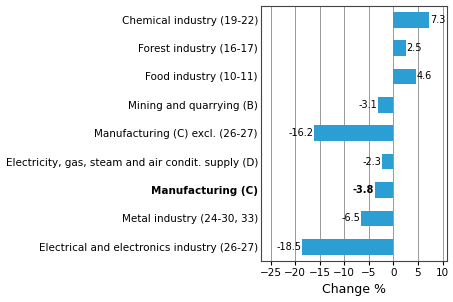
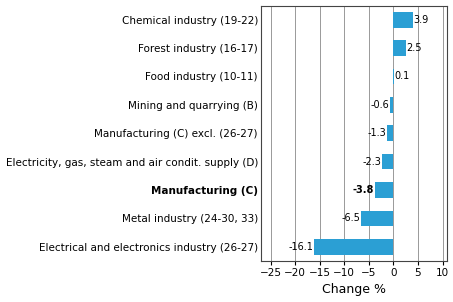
Chemical industry (19-22): 7.3 -> 3.9
Food industry (10-11): 4.6 -> 0.1
Mining and quarrying (B): -3.1 -> -0.6
Manufacturing (C) excl. (26-27): -16.2 -> -1.3
Electrical and electronics industry (26-27): -18.5 -> -16.1
